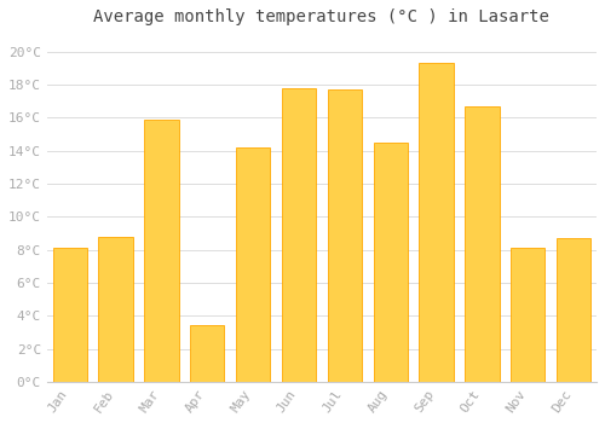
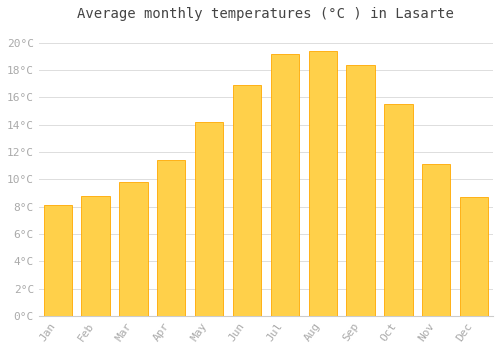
Mar: 15.9°C -> 9.8°C
Apr: 3.4°C -> 11.4°C
Jun: 17.8°C -> 16.9°C
Jul: 17.7°C -> 19.2°C
Aug: 14.5°C -> 19.4°C
Sep: 19.3°C -> 18.4°C
Oct: 16.7°C -> 15.5°C
Nov: 8.1°C -> 11.1°C
